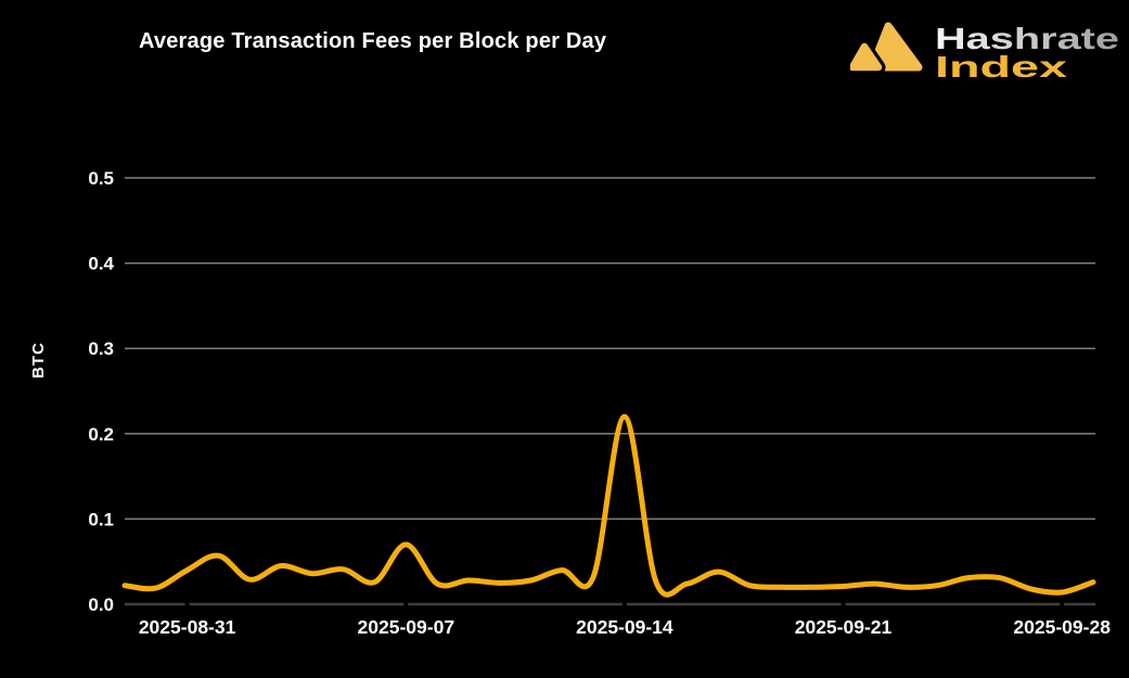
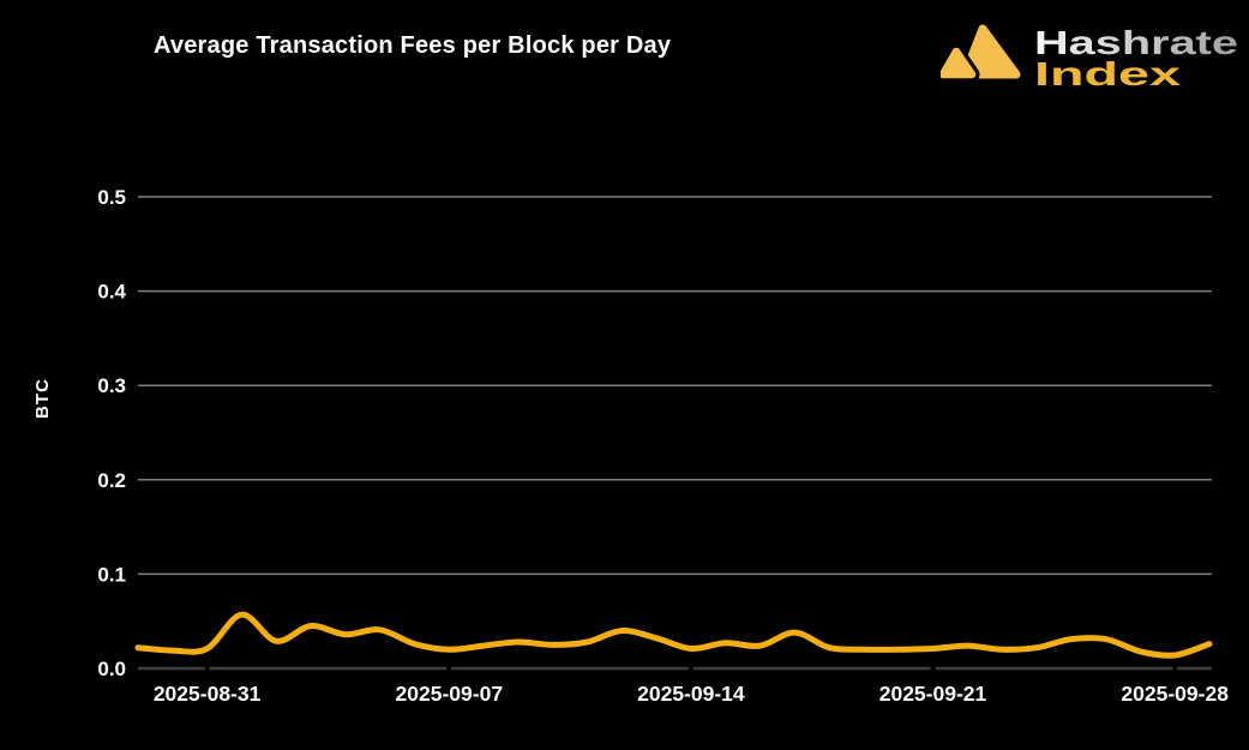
2025-08-31: 0.04 -> 0.02
2025-09-07: 0.07 -> 0.02
2025-09-14: 0.22 -> 0.02
